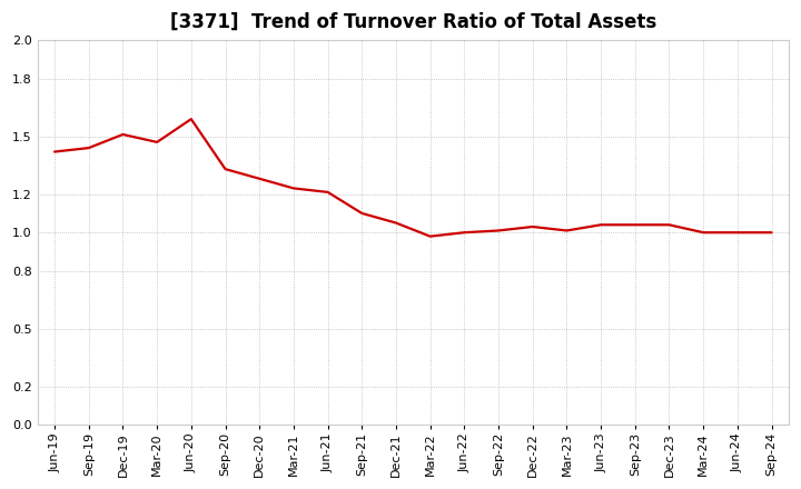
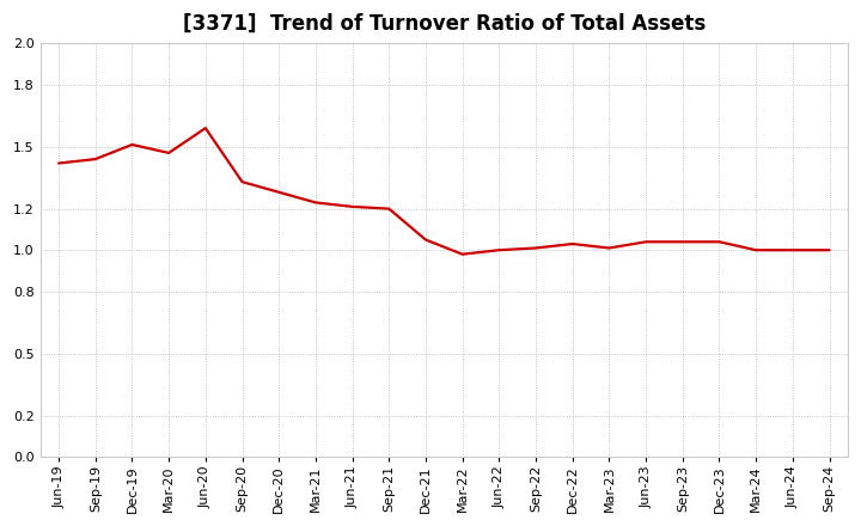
Sep-21: 1.10 -> 1.20
